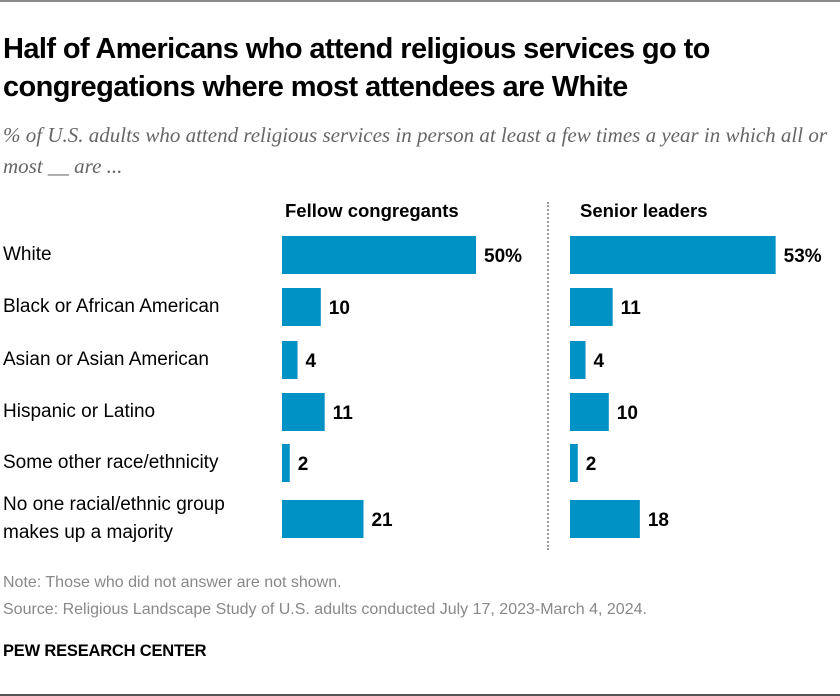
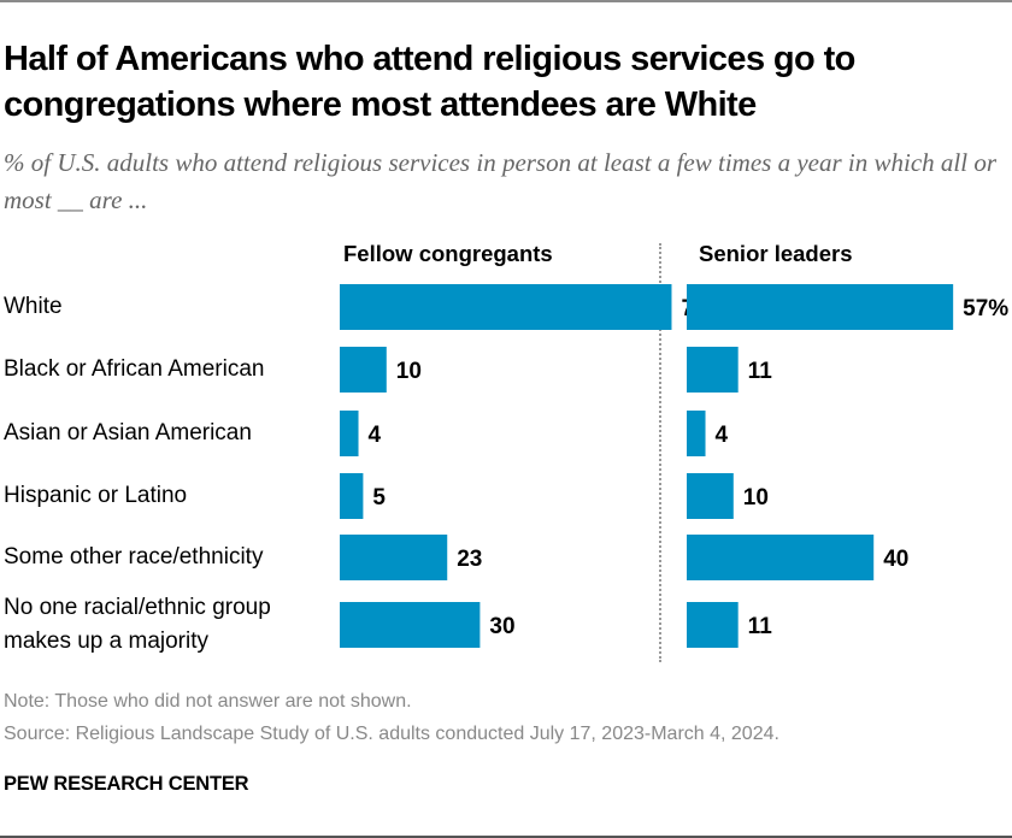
Fellow congregants/White: 50% -> 71%
Senior leaders/White: 53% -> 57%
Fellow congregants/Hispanic or Latino: 11 -> 5
Fellow congregants/Some other race/ethnicity: 2 -> 23
Senior leaders/Some other race/ethnicity: 2 -> 40
Fellow congregants/No one racial/ethnic group makes up a majority: 21 -> 30
Senior leaders/No one racial/ethnic group makes up a majority: 18 -> 11
